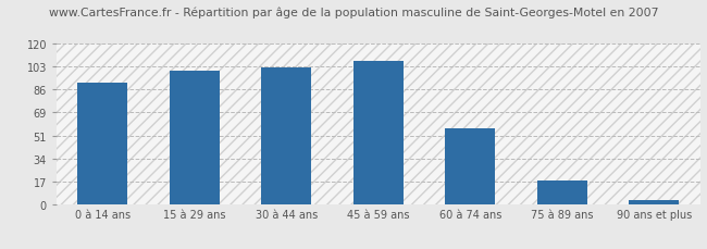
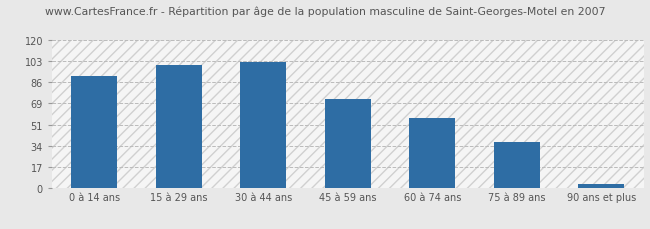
45 à 59 ans: 107 -> 72
75 à 89 ans: 18 -> 37
